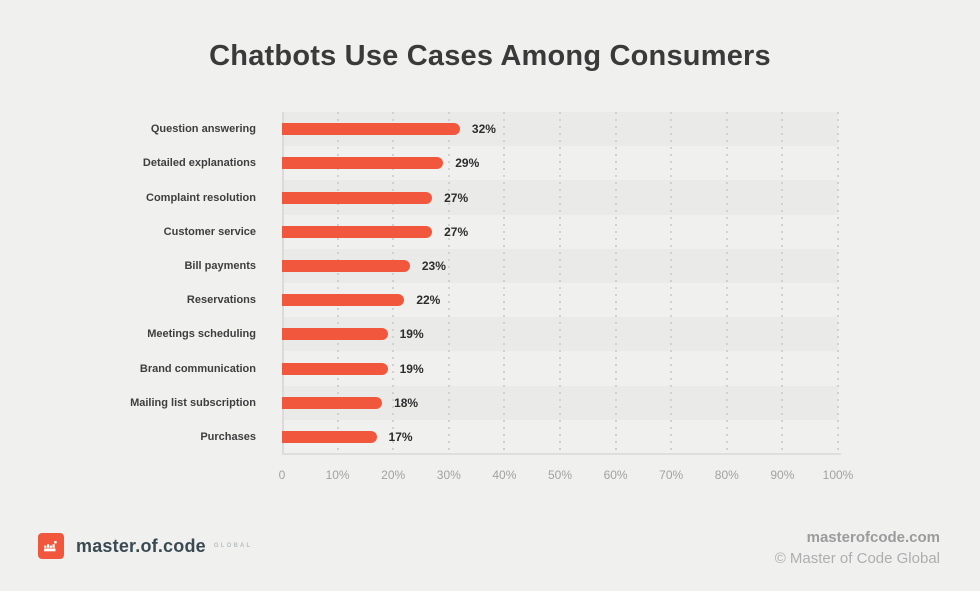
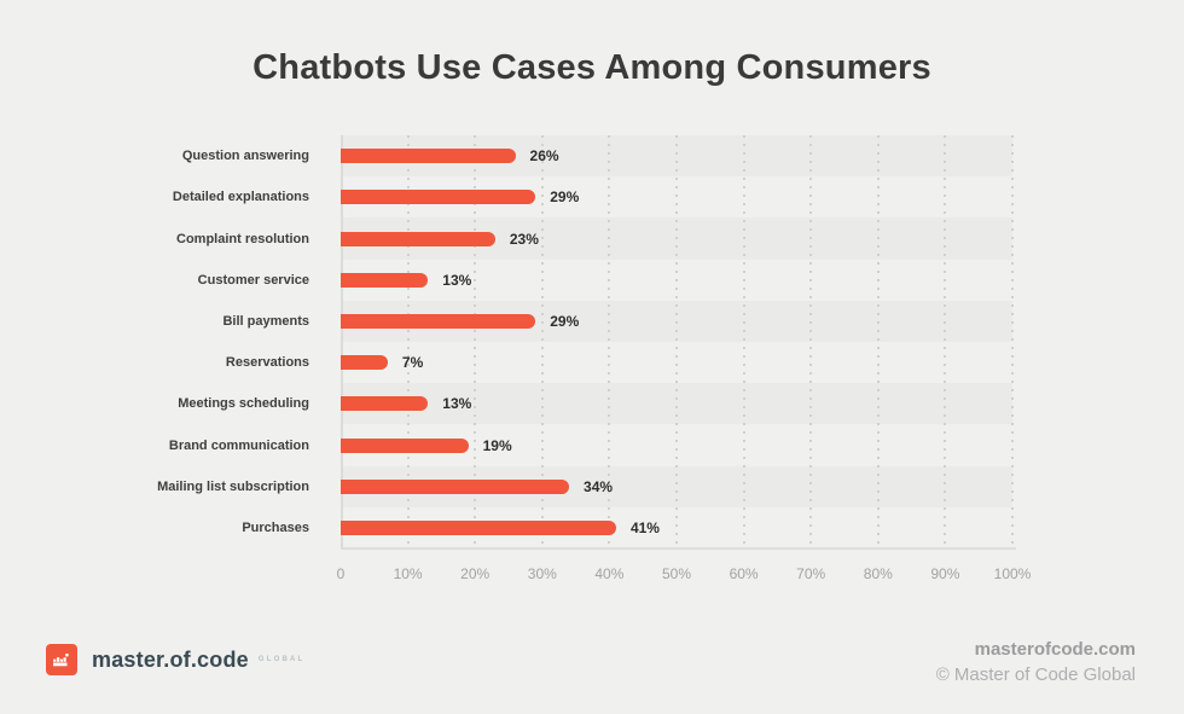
Question answering: 32% -> 26%
Complaint resolution: 27% -> 23%
Customer service: 27% -> 13%
Bill payments: 23% -> 29%
Reservations: 22% -> 7%
Meetings scheduling: 19% -> 13%
Mailing list subscription: 18% -> 34%
Purchases: 17% -> 41%
